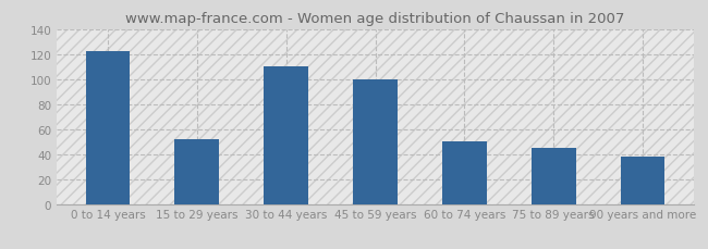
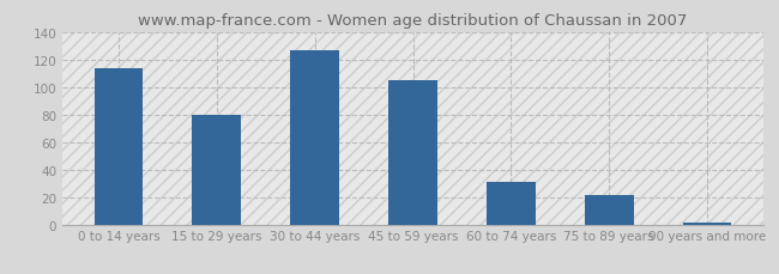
0 to 14 years: 122 -> 114
15 to 29 years: 52 -> 80
30 to 44 years: 110 -> 127
45 to 59 years: 100 -> 105
60 to 74 years: 50 -> 31
75 to 89 years: 45 -> 21
90 years and more: 38 -> 1
